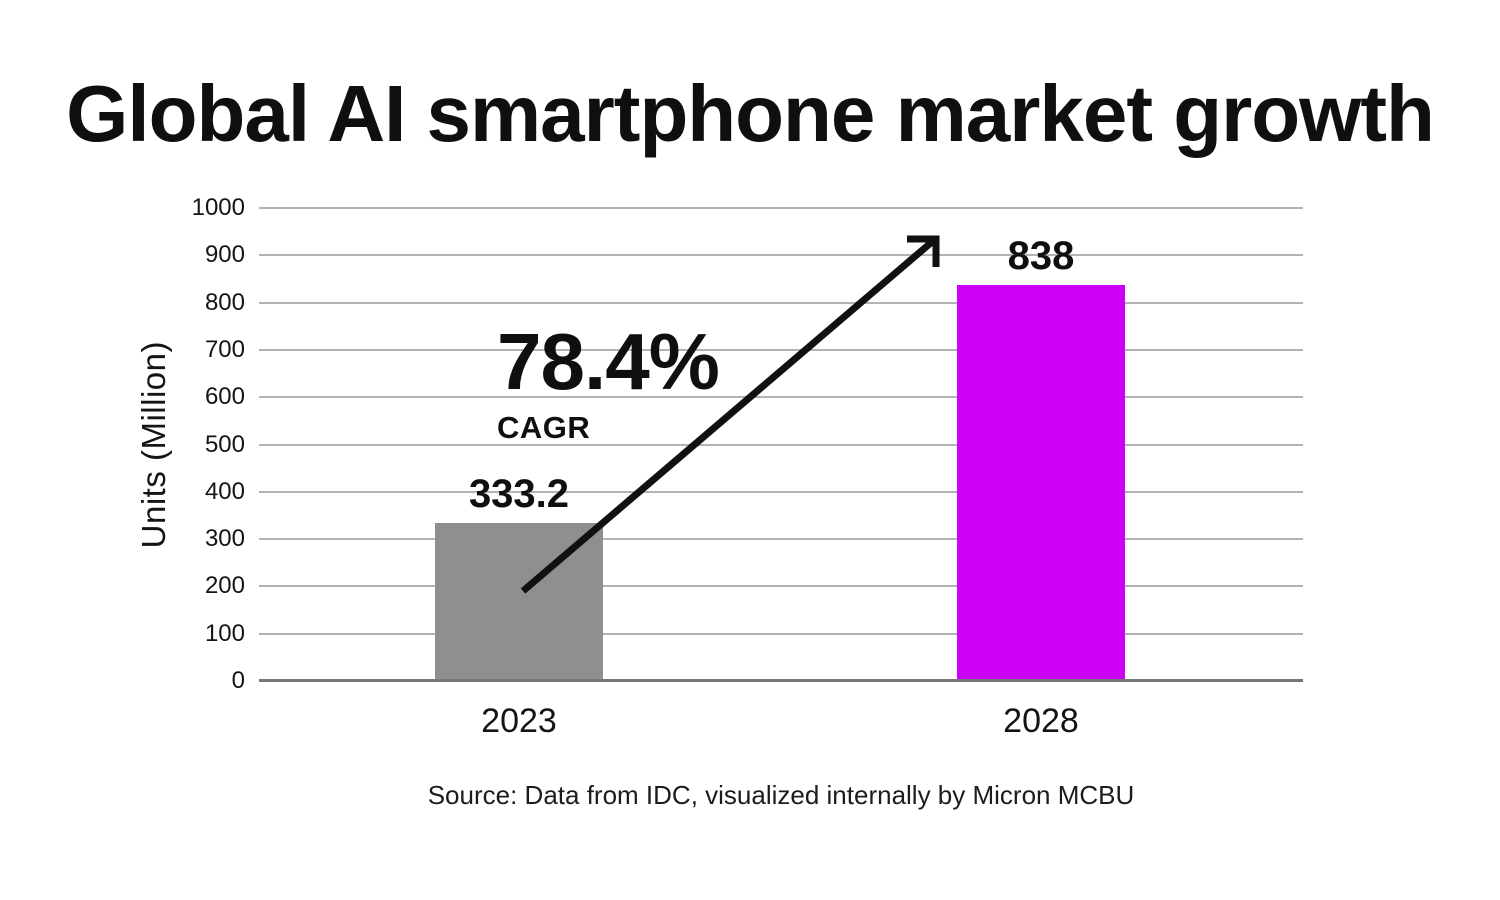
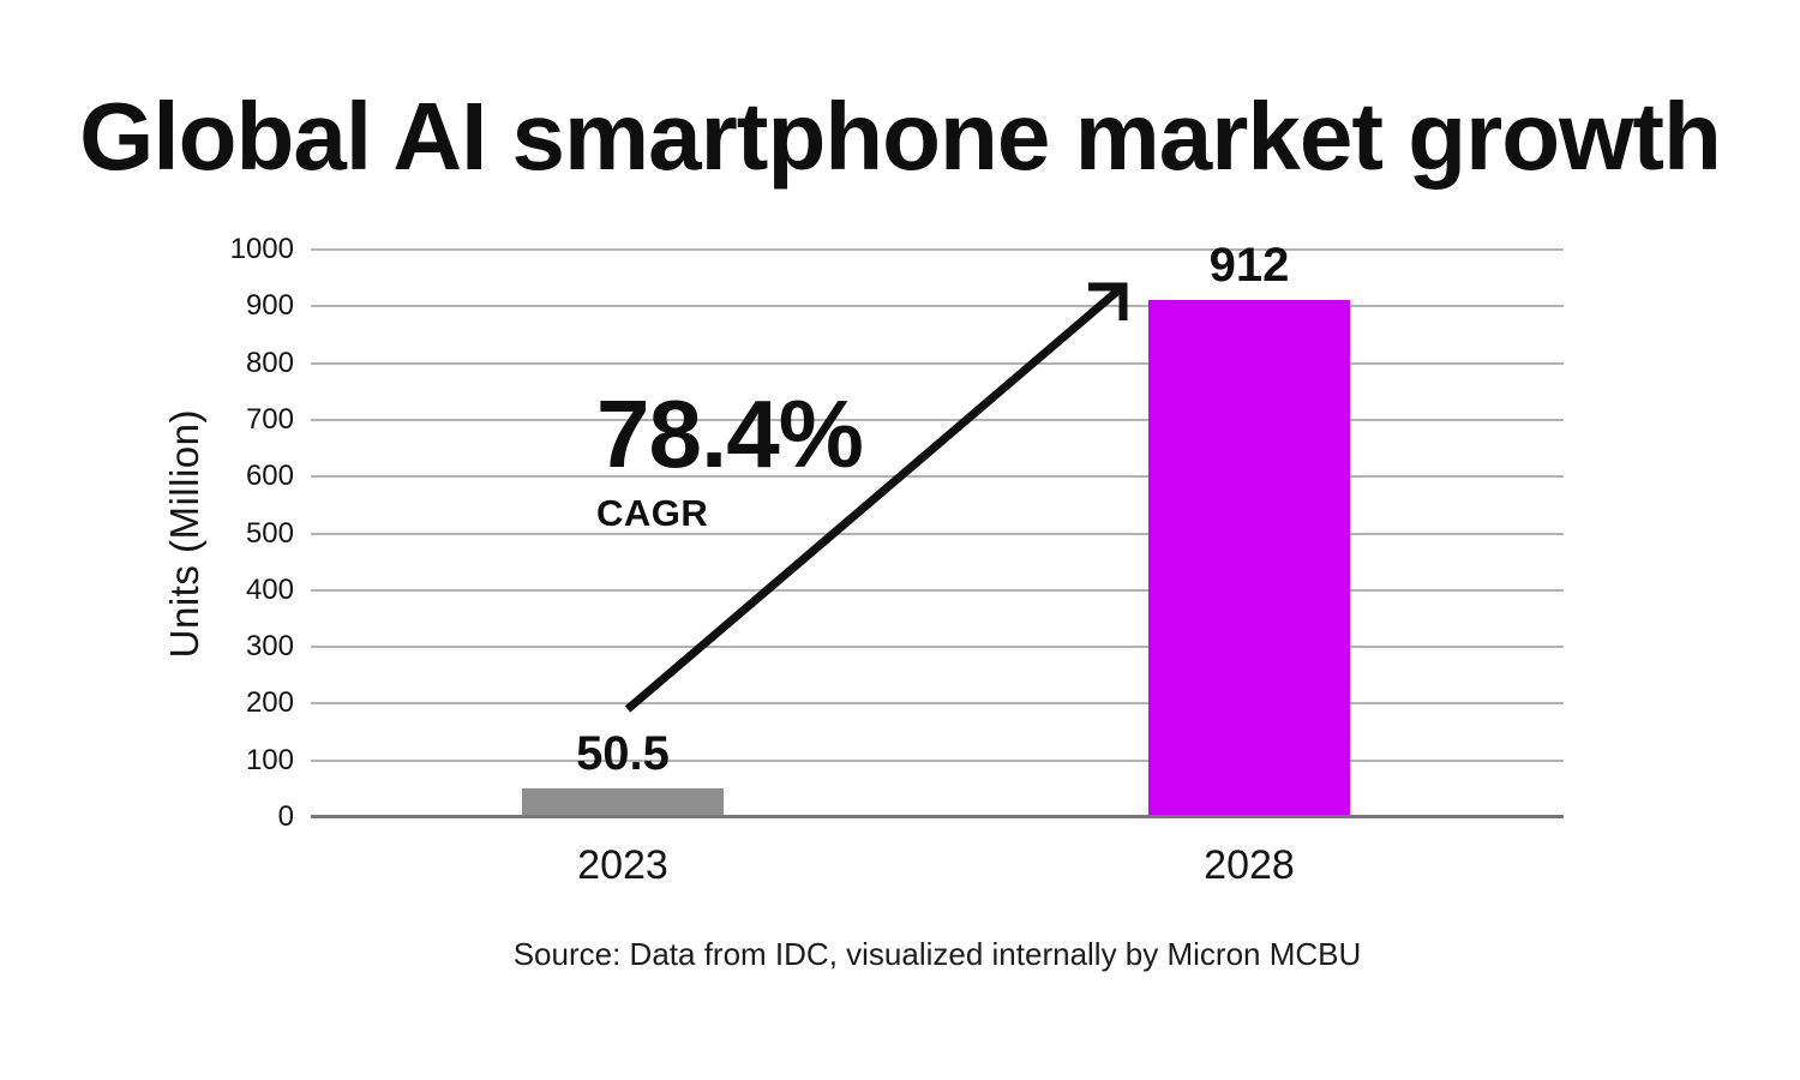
2023: 333.2 -> 50.5
2028: 838 -> 912
